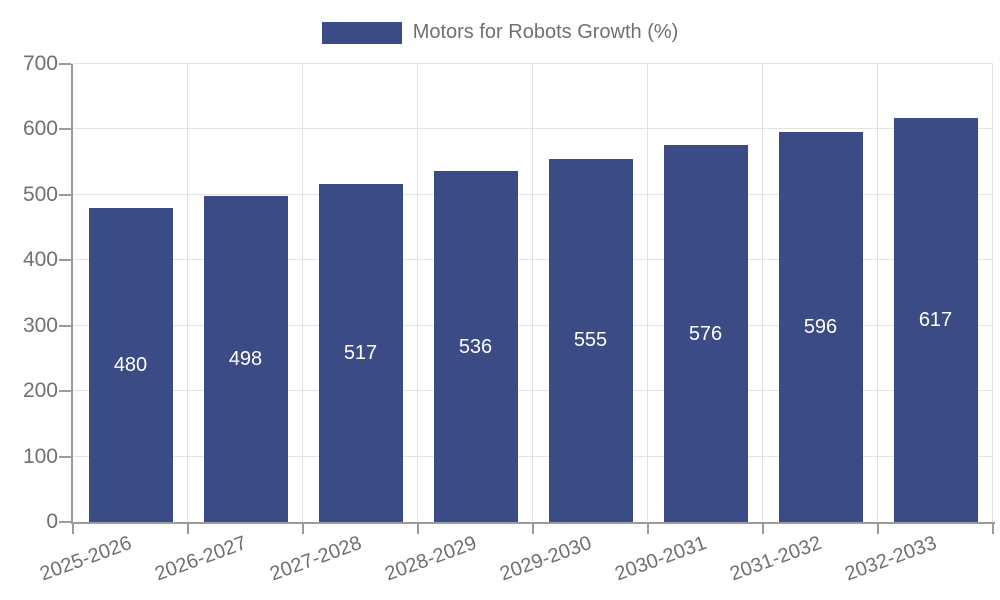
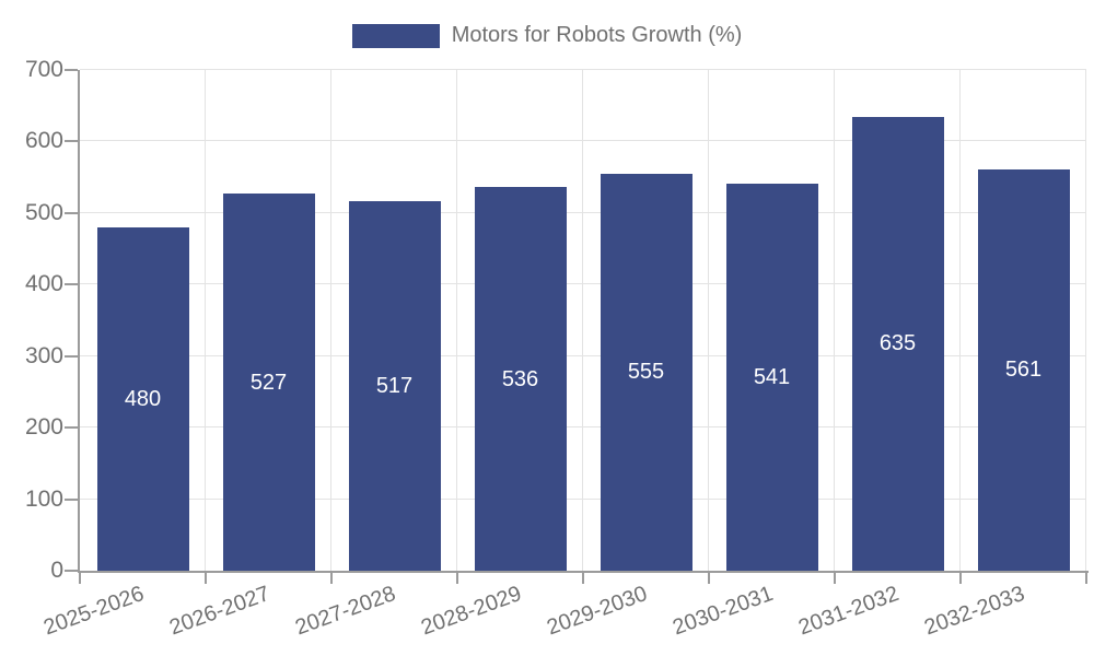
2026-2027: 498 -> 527
2030-2031: 576 -> 541
2031-2032: 596 -> 635
2032-2033: 617 -> 561
